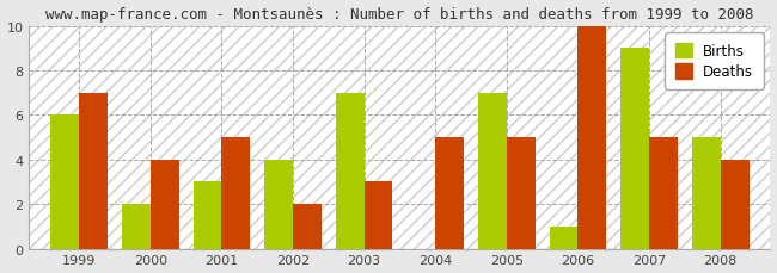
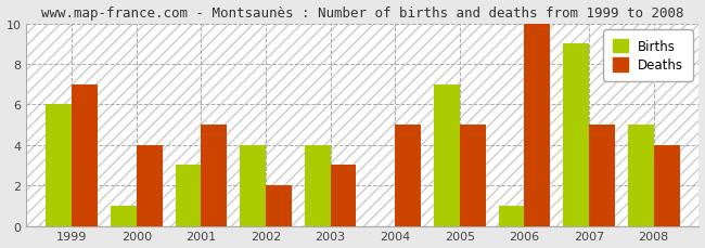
Births/2000: 2 -> 1
Births/2003: 7 -> 4
